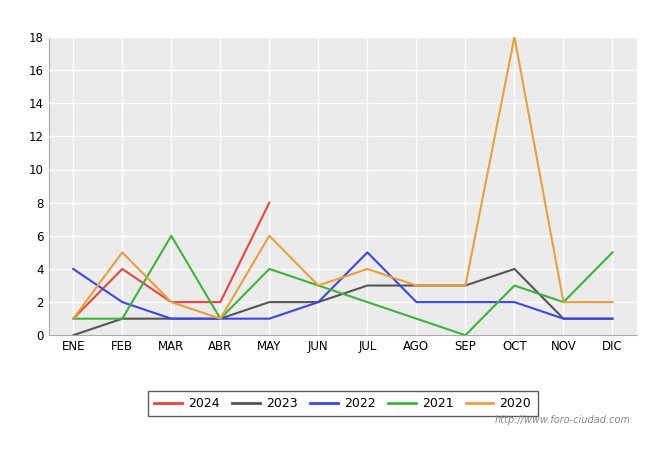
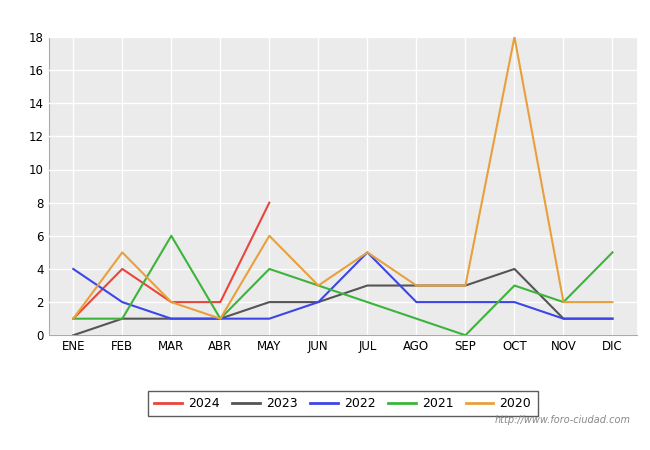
2020/JUL: 4 -> 5
